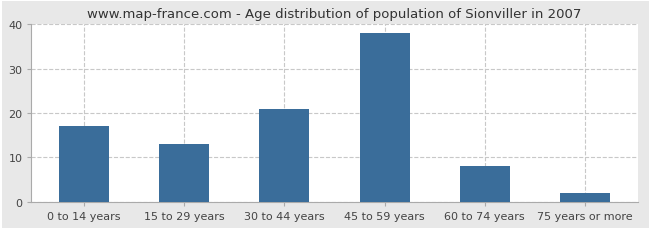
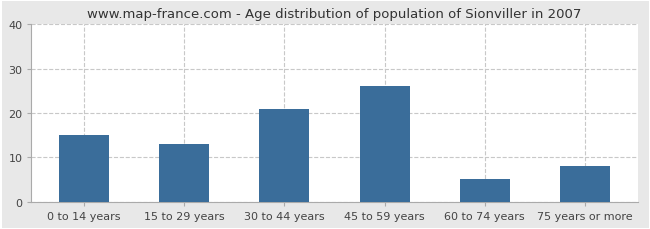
0 to 14 years: 17 -> 15
45 to 59 years: 38 -> 26
60 to 74 years: 8 -> 5
75 years or more: 2 -> 8
